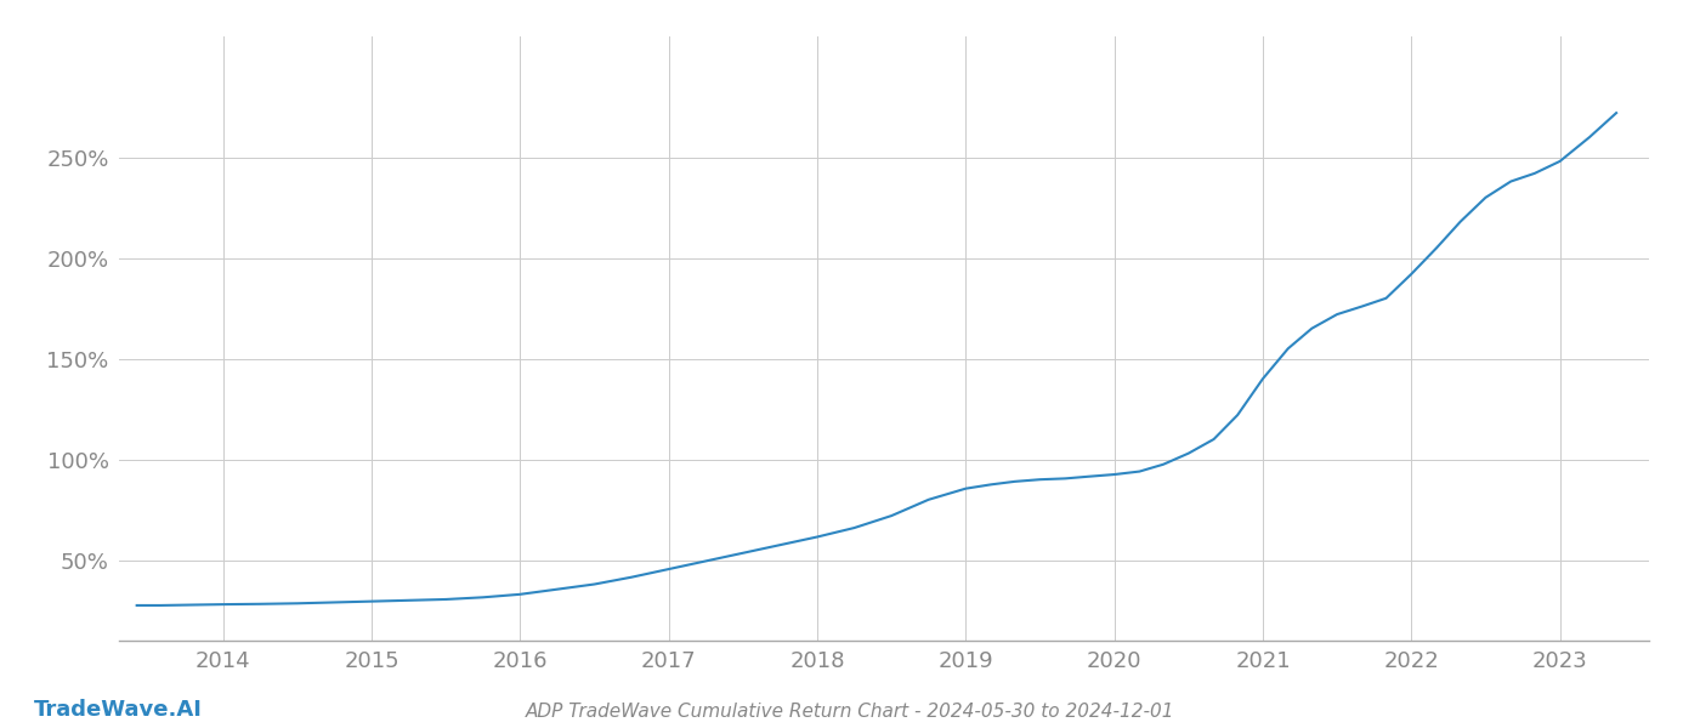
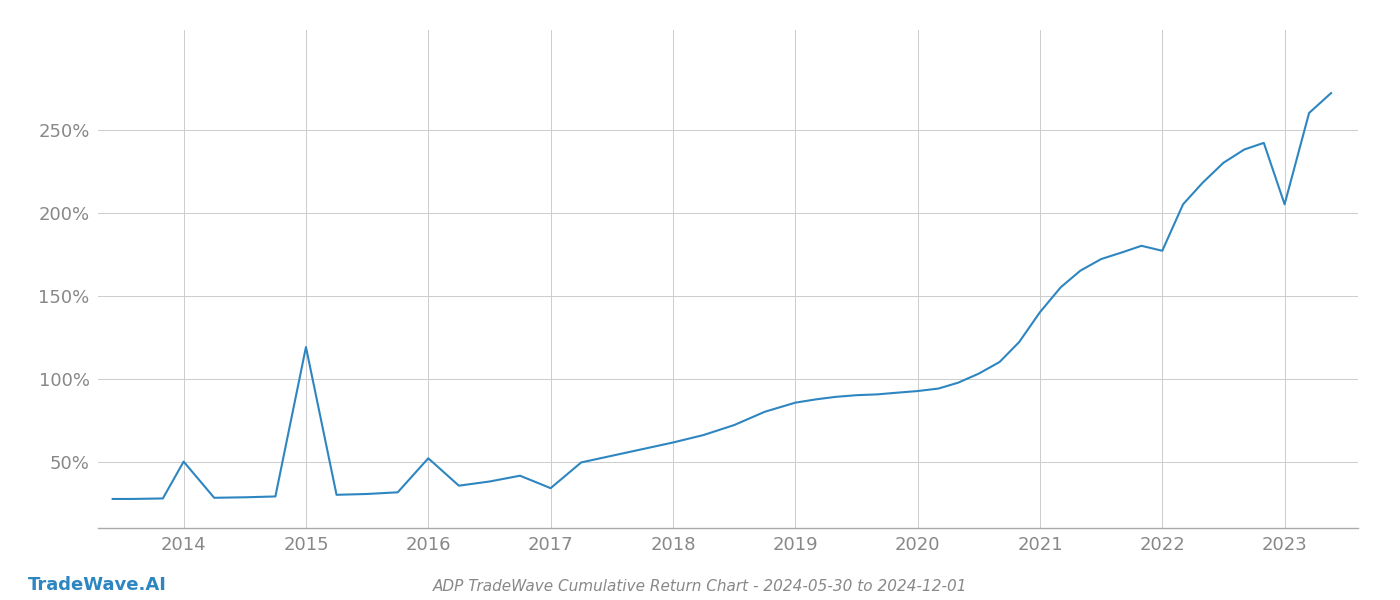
2014: 28% -> 50%
2015: 29% -> 119%
2016: 33% -> 52%
2017: 46% -> 34%
2022: 192% -> 177%
2023: 248% -> 205%
